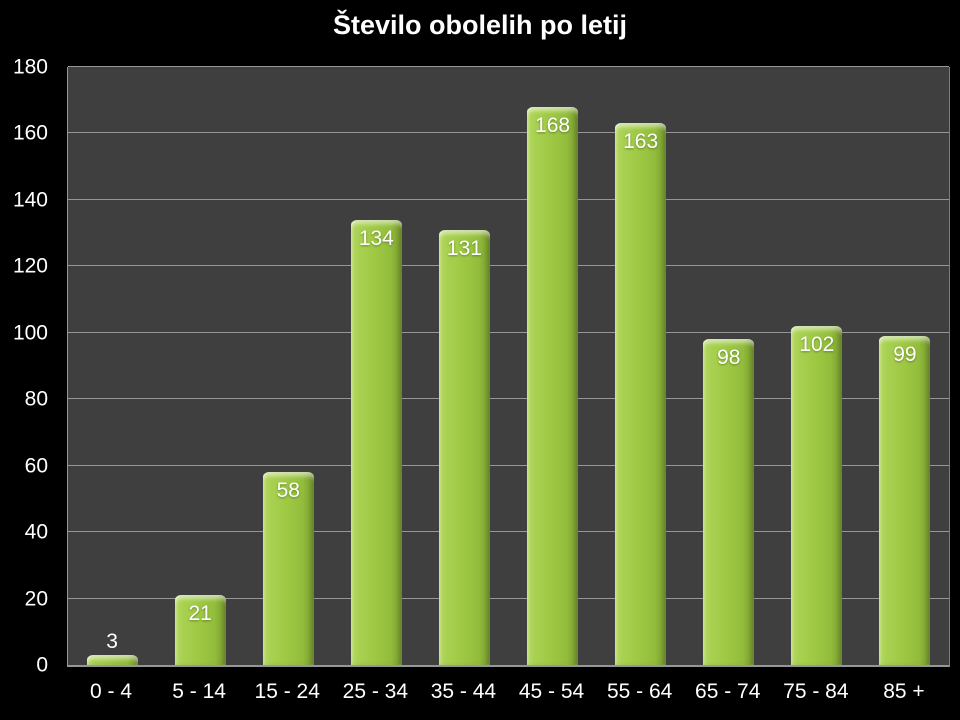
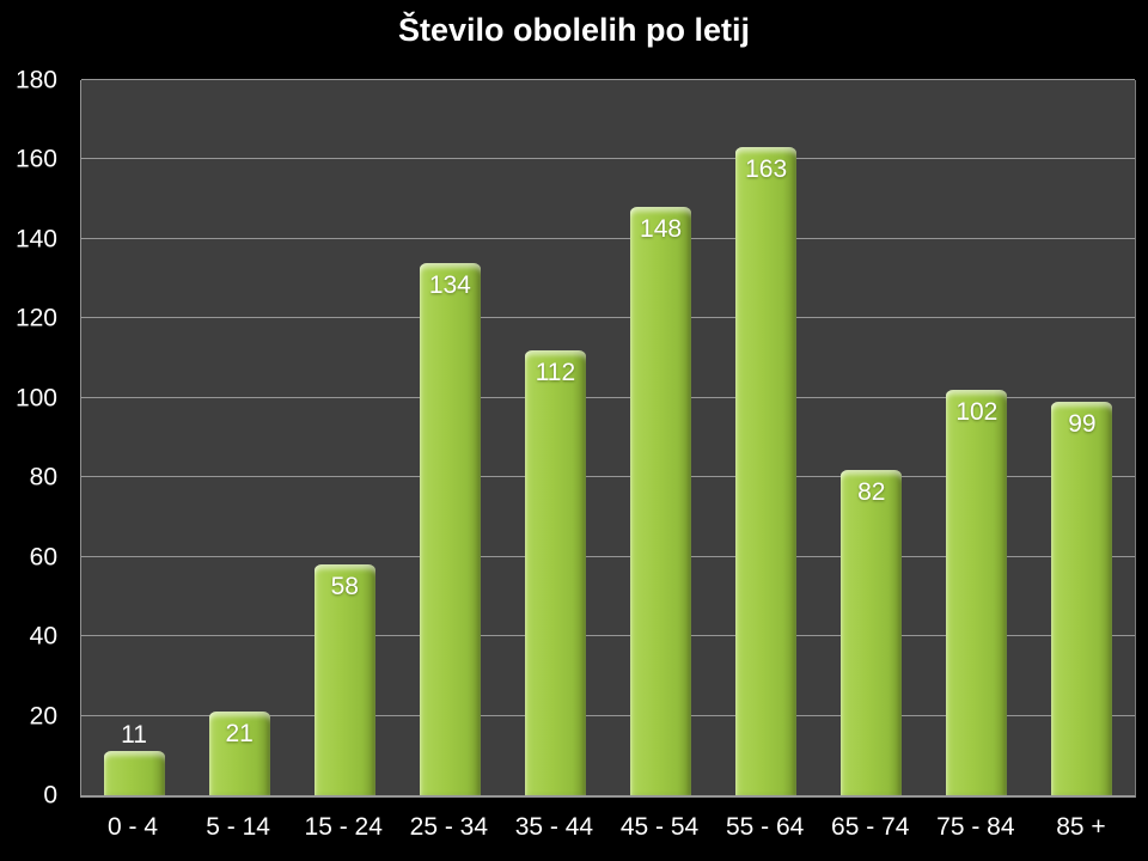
0 - 4: 3 -> 11
35 - 44: 131 -> 112
45 - 54: 168 -> 148
65 - 74: 98 -> 82
